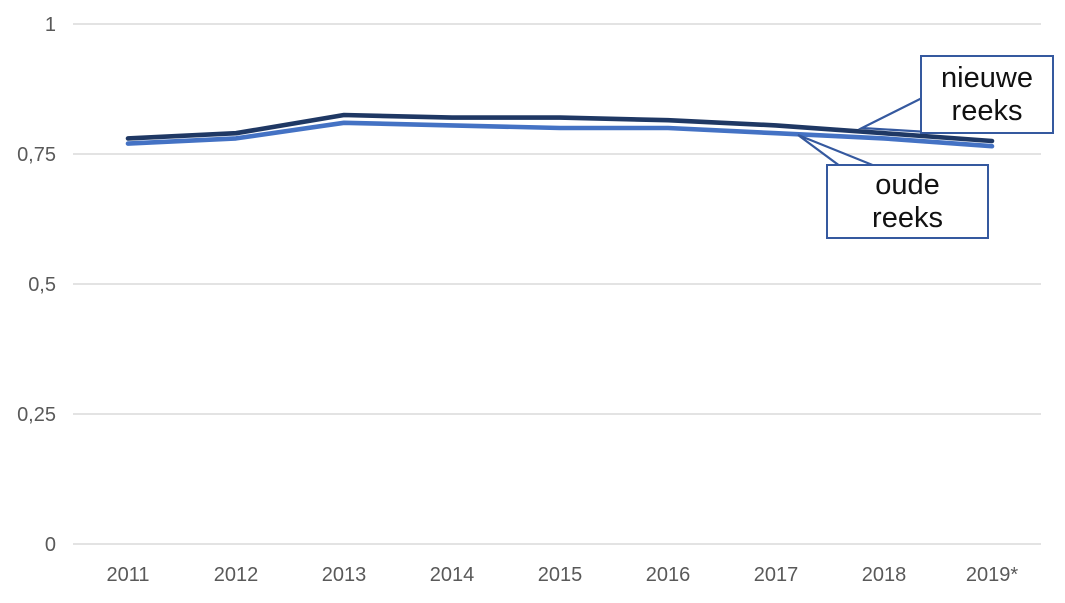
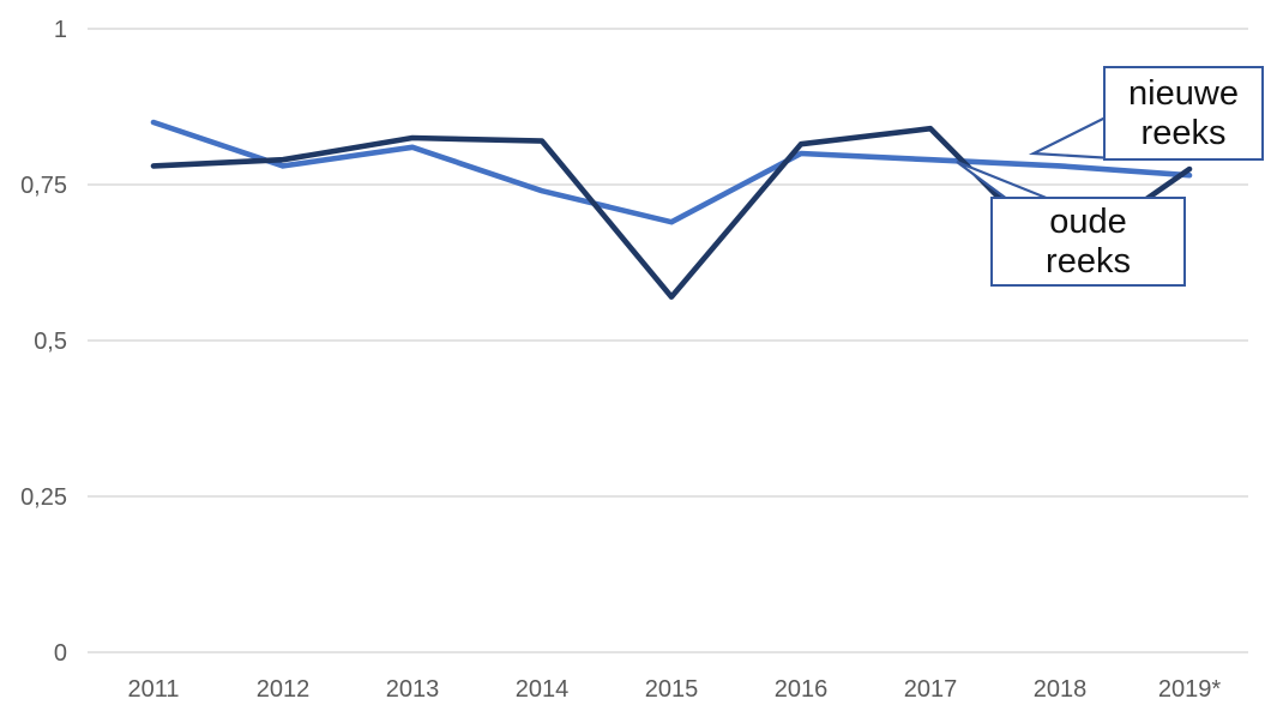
oude reeks/2011: 0,77 -> 0,85
oude reeks/2014: 0,81 -> 0,74
oude reeks/2015: 0,80 -> 0,69
nieuwe reeks/2015: 0,82 -> 0,57
nieuwe reeks/2017: 0,81 -> 0,84
nieuwe reeks/2018: 0,79 -> 0,63
